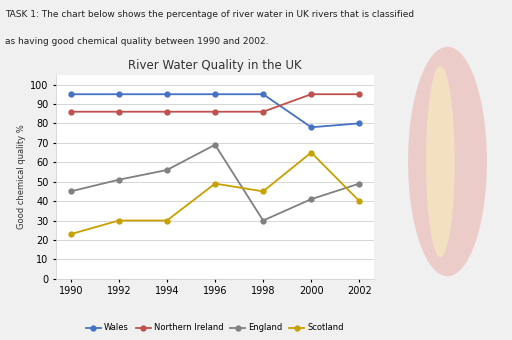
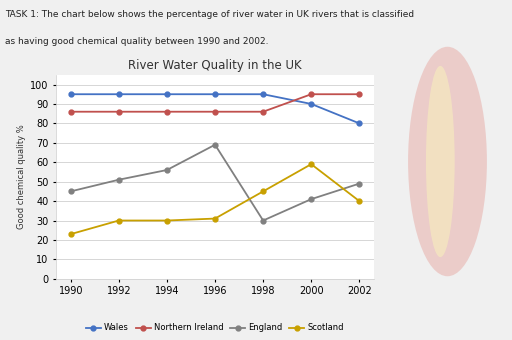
Scotland/1996: 49 -> 31
Wales/2000: 78 -> 90
Scotland/2000: 65 -> 59
